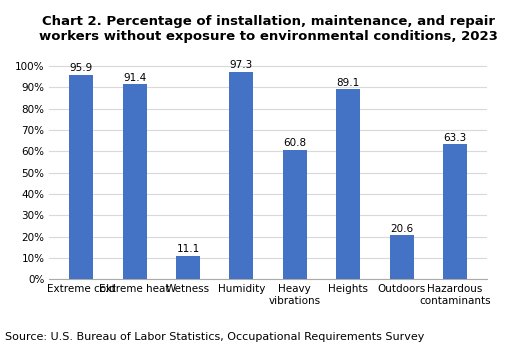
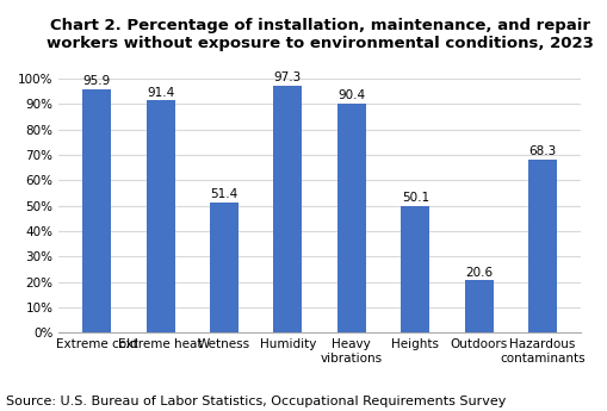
Wetness: 11.1 -> 51.4
Heavy vibrations: 60.8 -> 90.4
Heights: 89.1 -> 50.1
Hazardous contaminants: 63.3 -> 68.3
